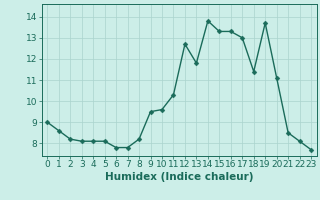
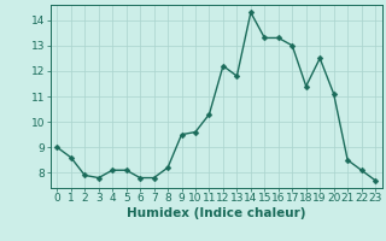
2: 8.2 -> 7.9
3: 8.1 -> 7.8
12: 12.7 -> 12.2
14: 13.8 -> 14.3
19: 13.7 -> 12.5
